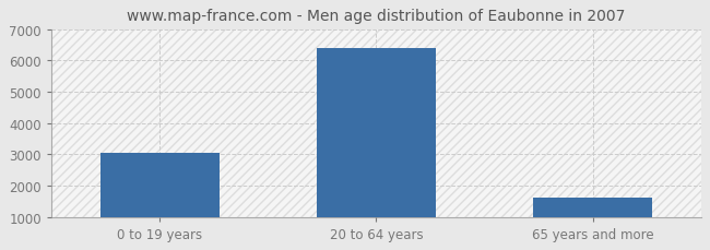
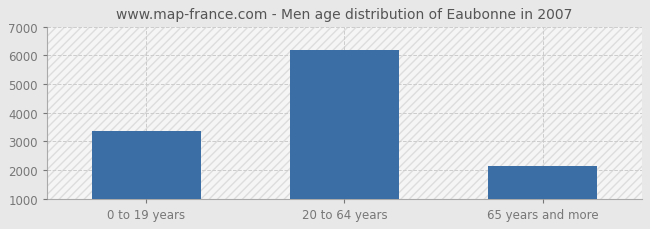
0 to 19 years: 3050 -> 3350
20 to 64 years: 6400 -> 6200
65 years and more: 1600 -> 2150
